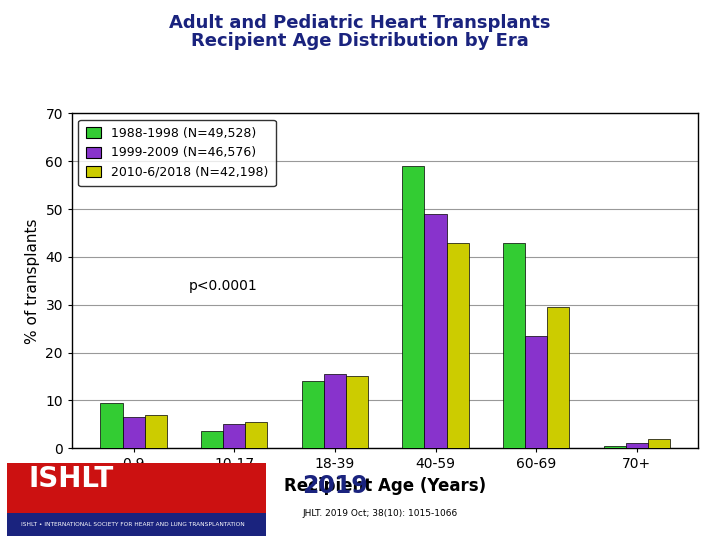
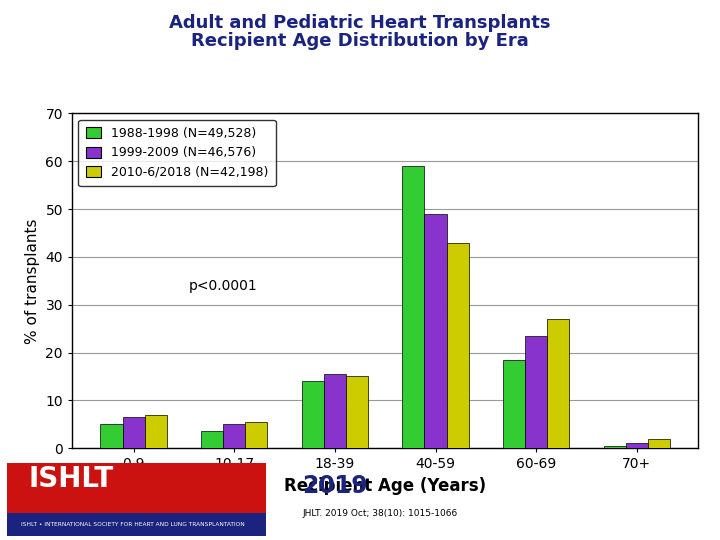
1988-1998 (N=49,528)/0-9: 9.5 -> 5.0
1988-1998 (N=49,528)/60-69: 43.0 -> 18.5
2010-6/2018 (N=42,198)/60-69: 29.5 -> 27.0
